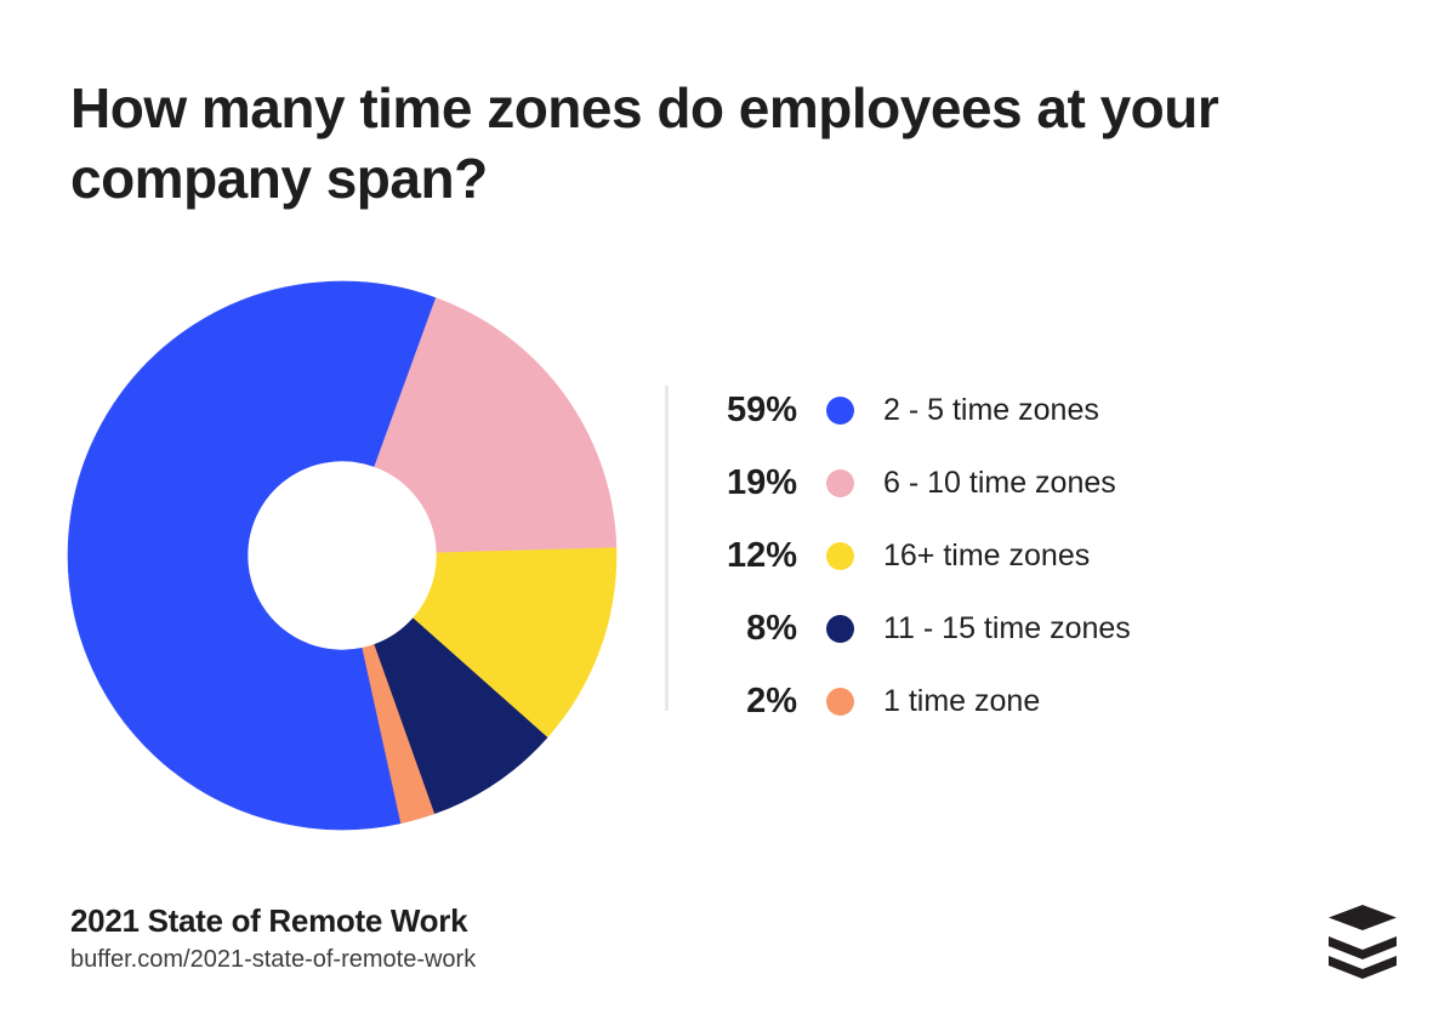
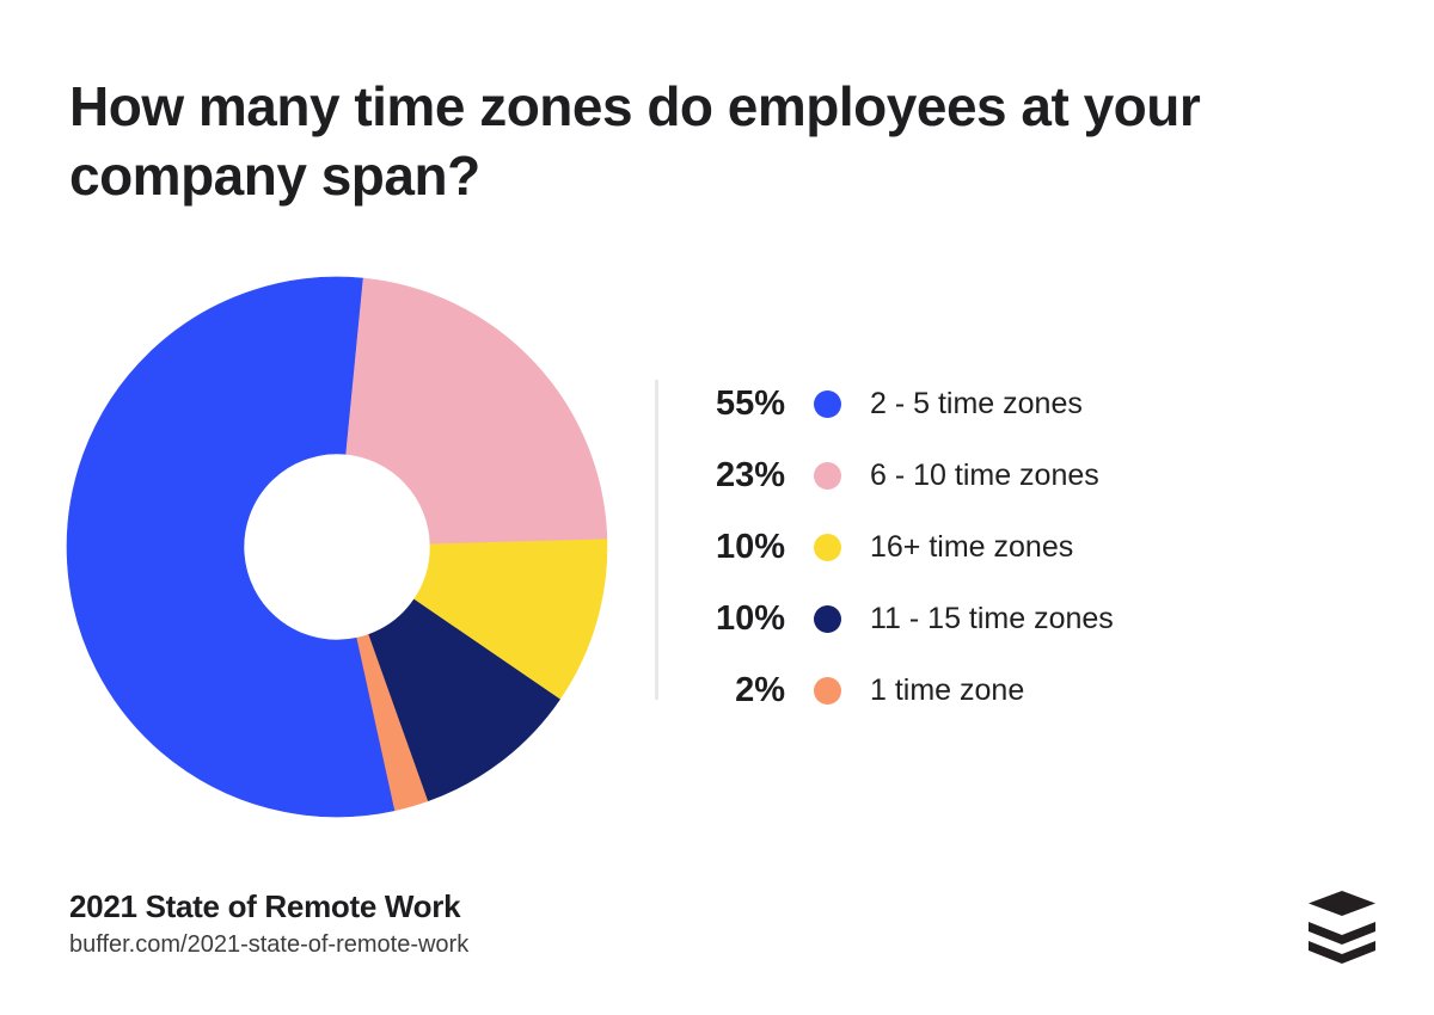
2 - 5 time zones: 59% -> 55%
6 - 10 time zones: 19% -> 23%
16+ time zones: 12% -> 10%
11 - 15 time zones: 8% -> 10%
